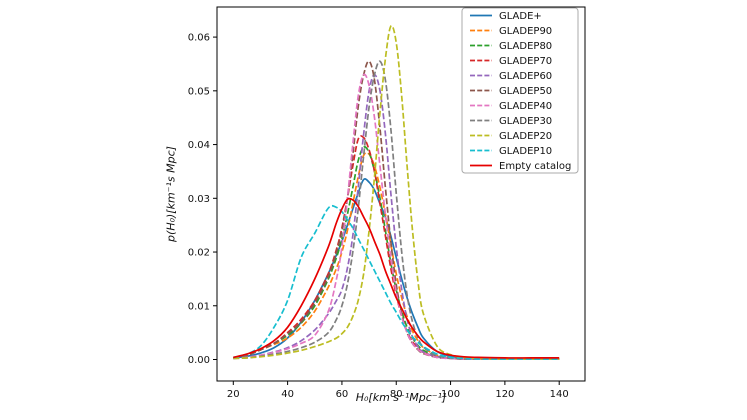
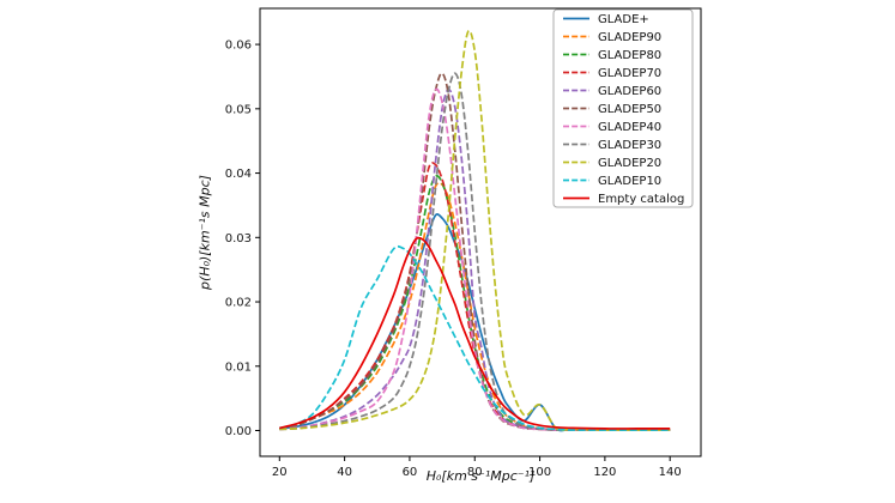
GLADEP60/80: 0.021 -> 0.018
GLADE+/100: 0.001 -> 0.004
GLADEP20/100: 0.001 -> 0.004
